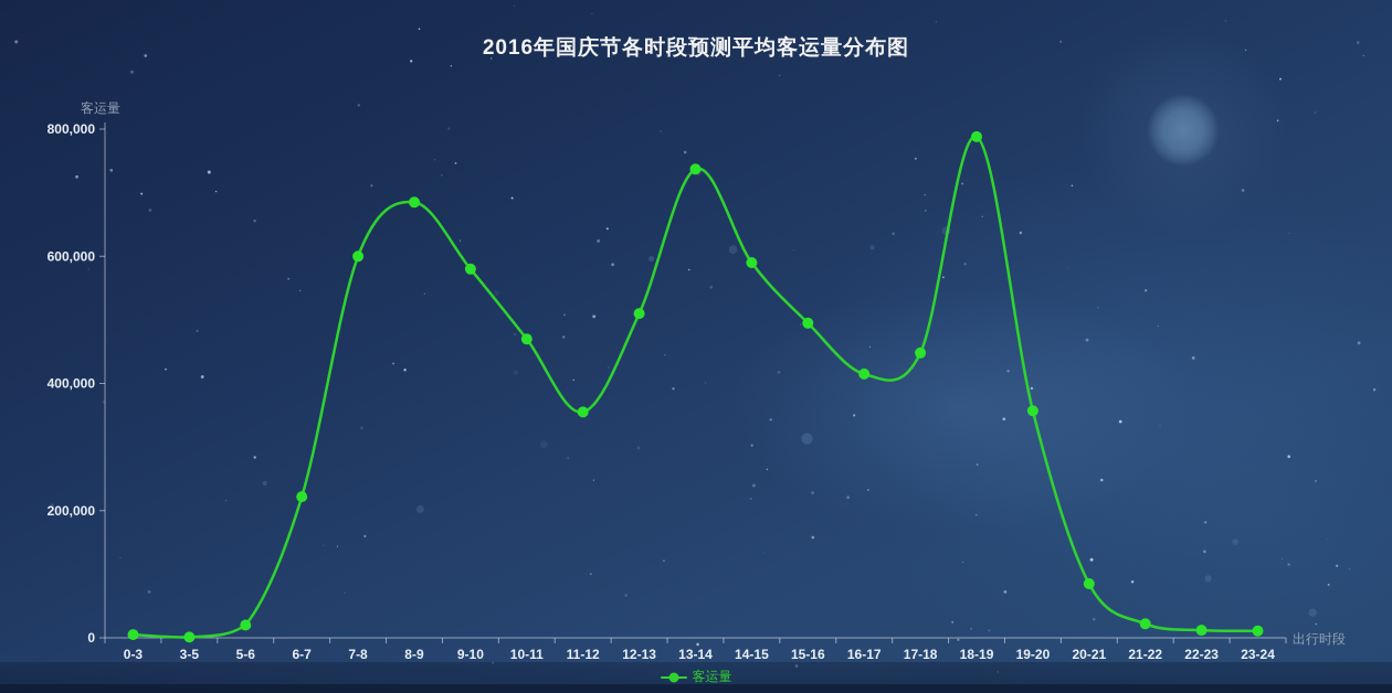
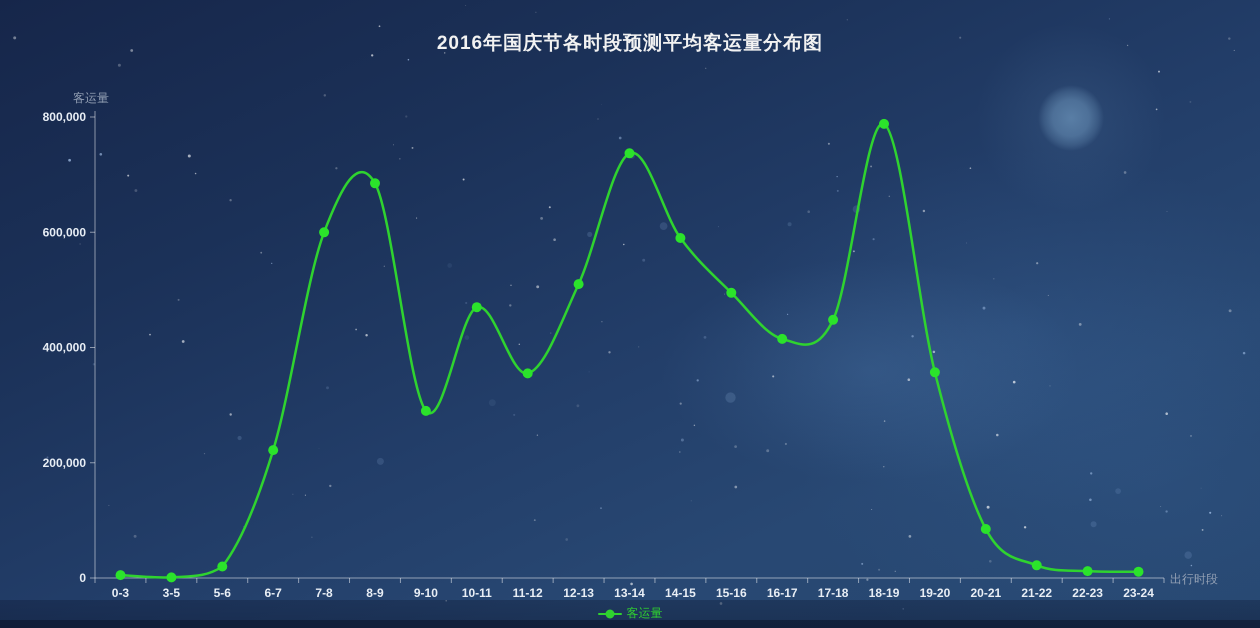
9-10: 580000 -> 290000
